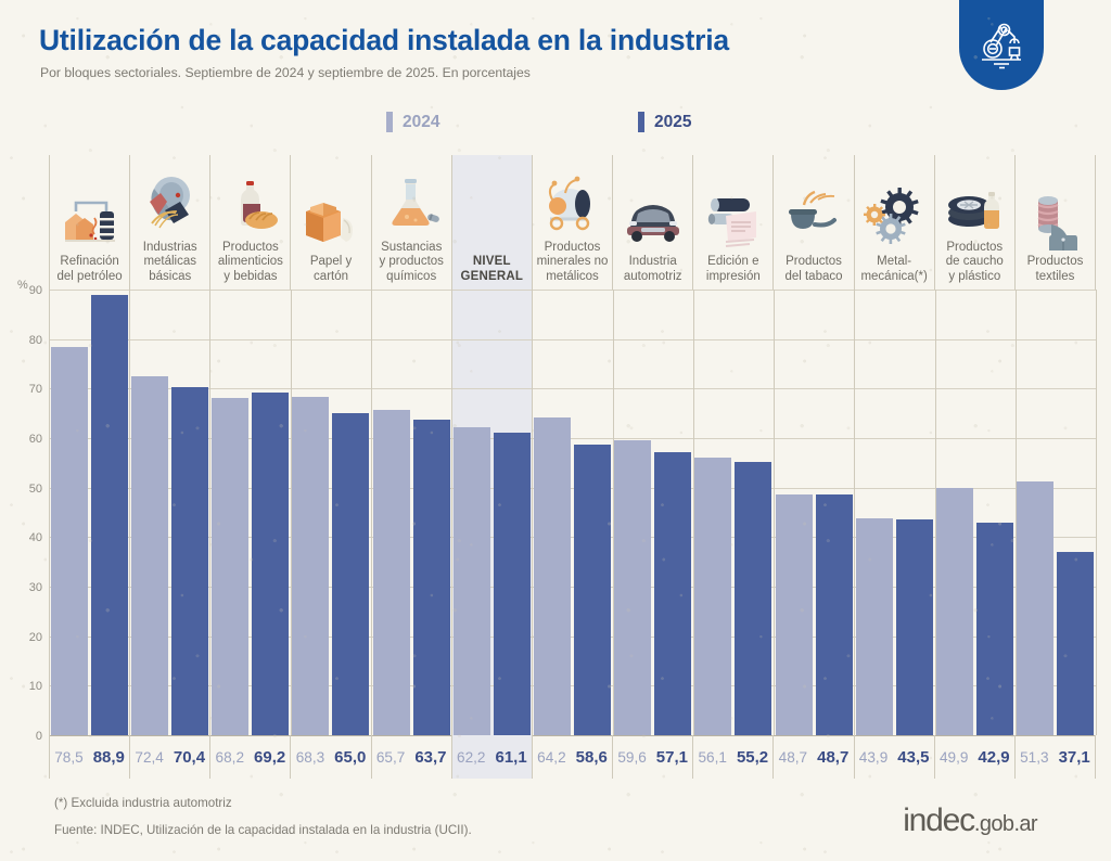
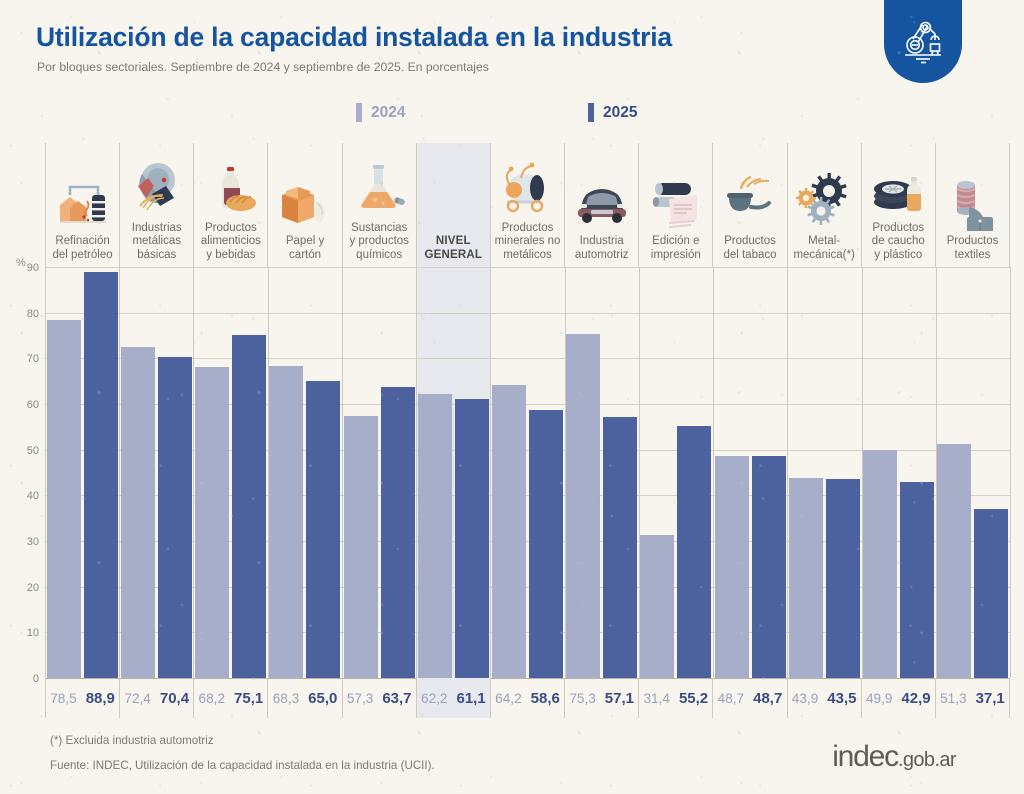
2025/Productos alimenticios y bebidas: 69,2 -> 75,1
2024/Sustancias y productos químicos: 65,7 -> 57,3
2024/Industria automotriz: 59,6 -> 75,3
2024/Edición e impresión: 56,1 -> 31,4
